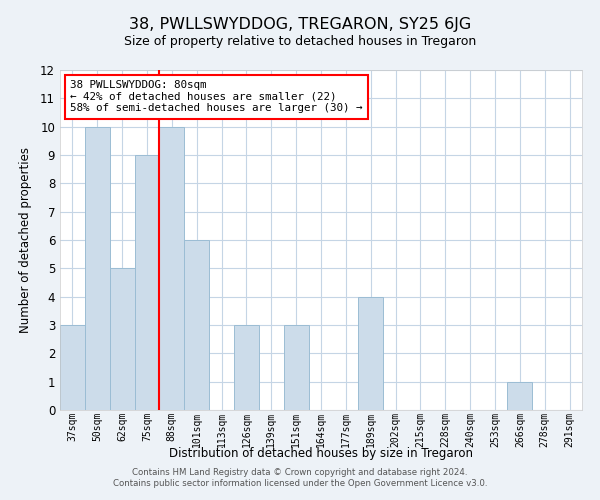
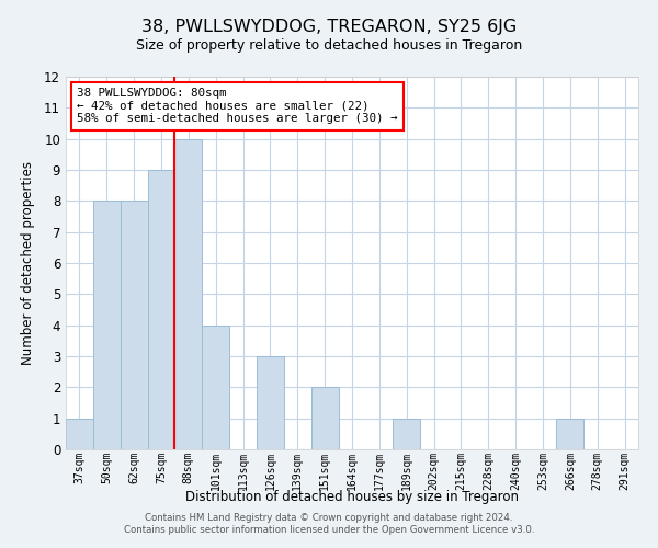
37sqm: 3 -> 1
50sqm: 10 -> 8
62sqm: 5 -> 8
101sqm: 6 -> 4
151sqm: 3 -> 2
189sqm: 4 -> 1
